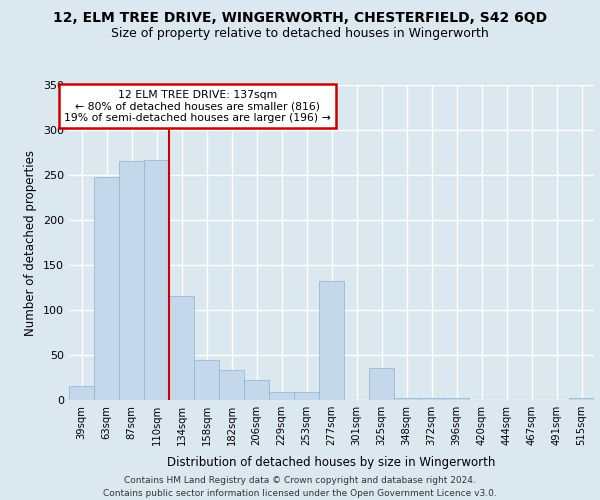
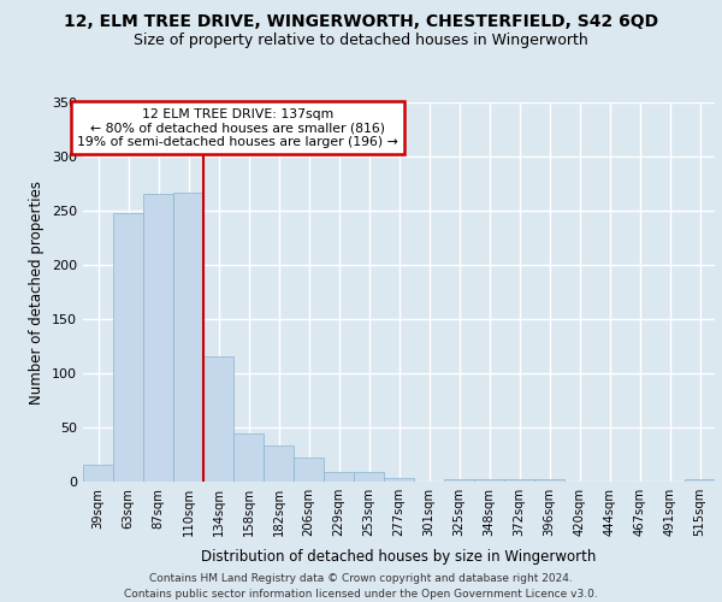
277sqm: 132 -> 3
325sqm: 36 -> 2
